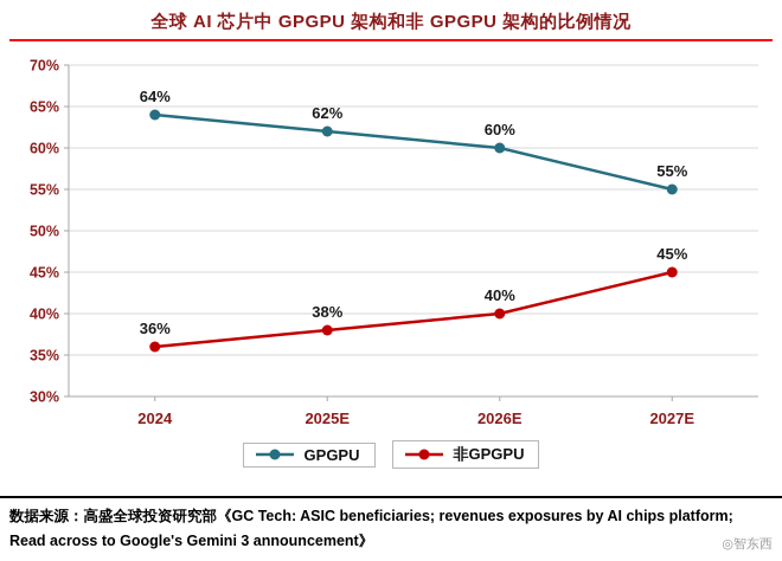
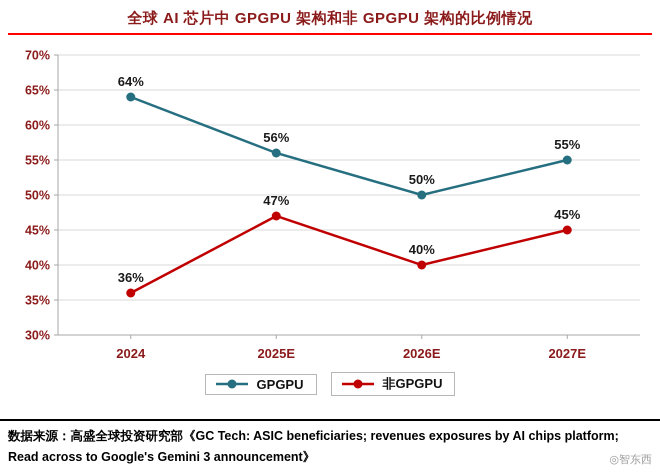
GPGPU/2025E: 62% -> 56%
非GPGPU/2025E: 38% -> 47%
GPGPU/2026E: 60% -> 50%
